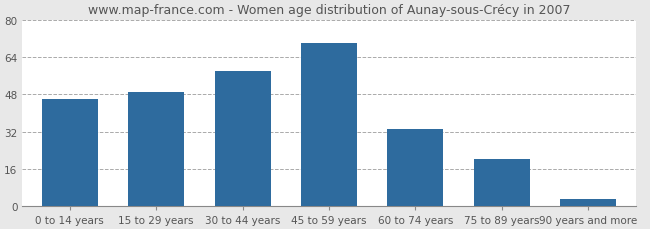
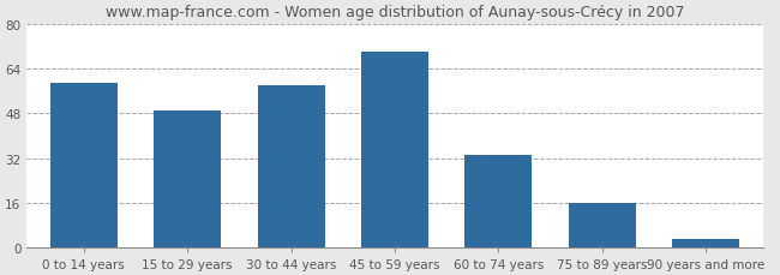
0 to 14 years: 46 -> 59
75 to 89 years: 20 -> 16
